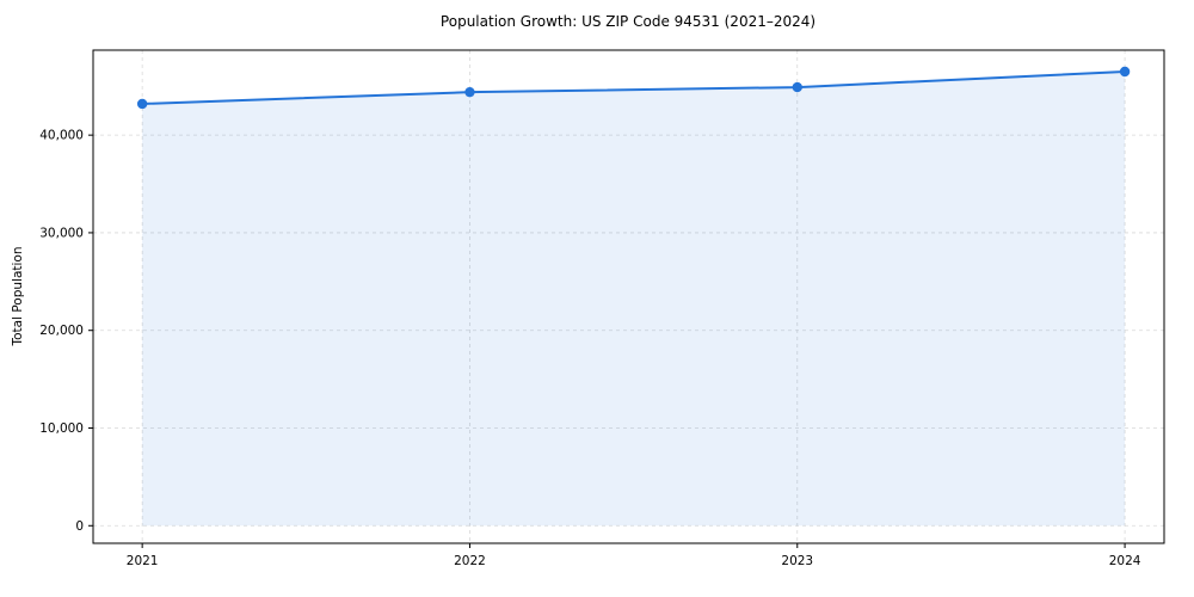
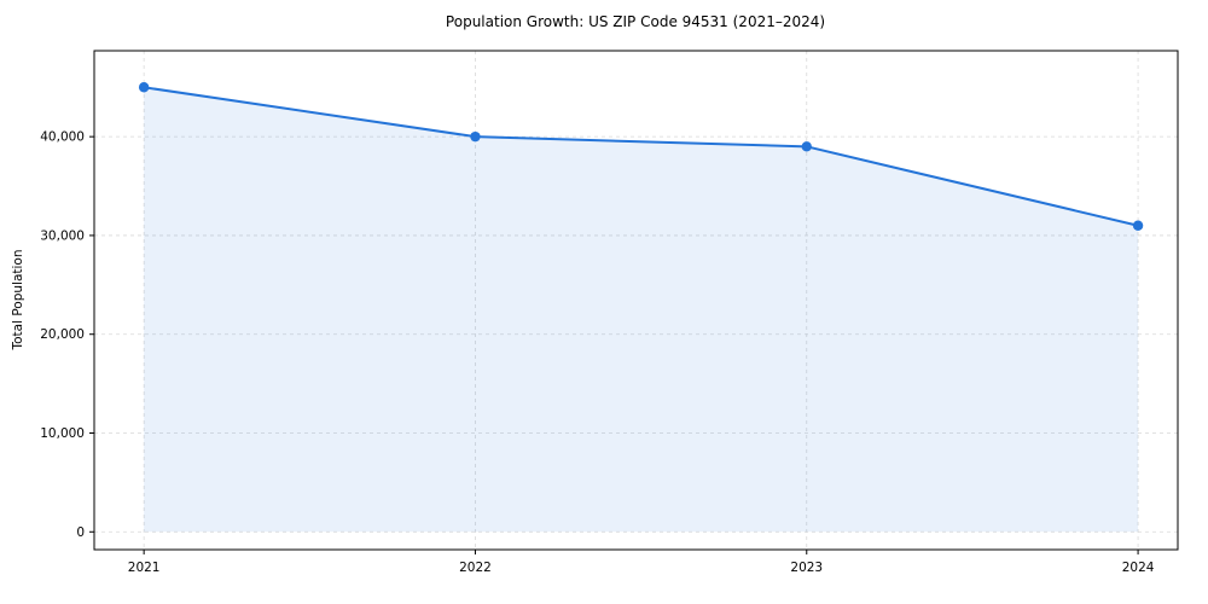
2021: 43000 -> 45000
2022: 44000 -> 40000
2023: 45000 -> 39000
2024: 46000 -> 31000
